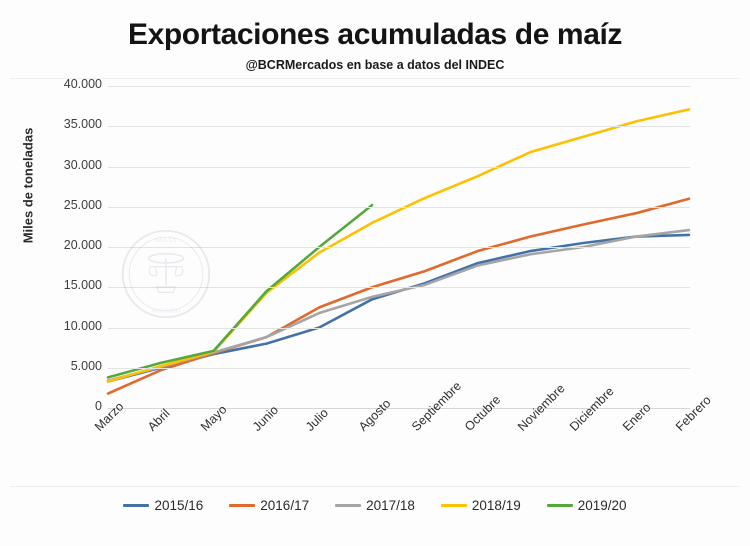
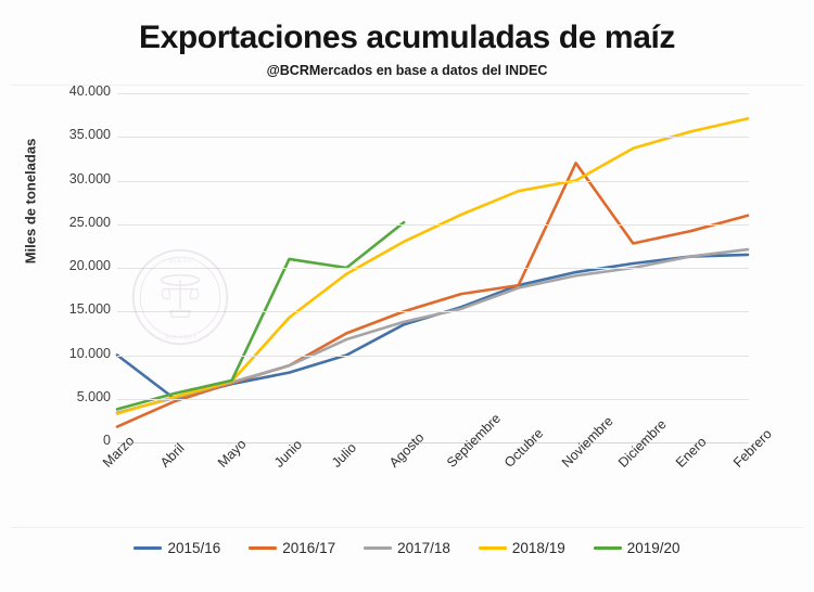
2015/16/Marzo: 3000 -> 10000
2019/20/Junio: 14000 -> 21000
2016/17/Octubre: 20000 -> 18000
2016/17/Noviembre: 21000 -> 32000
2018/19/Noviembre: 32000 -> 30000
